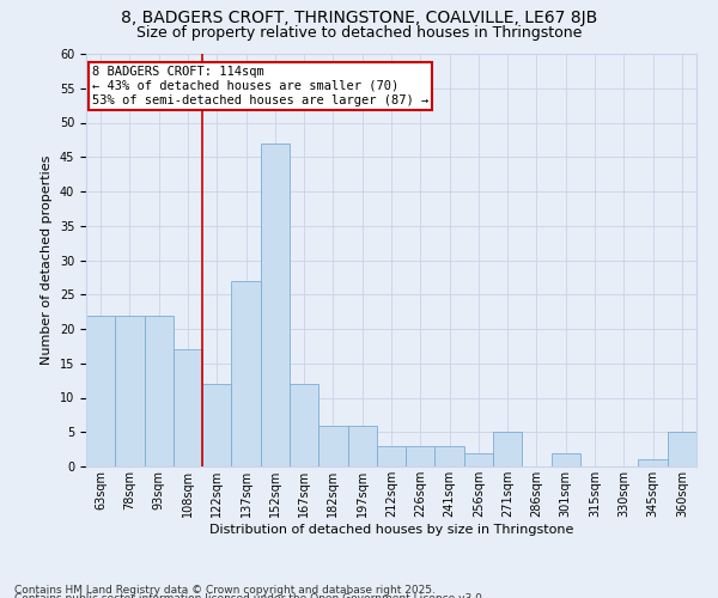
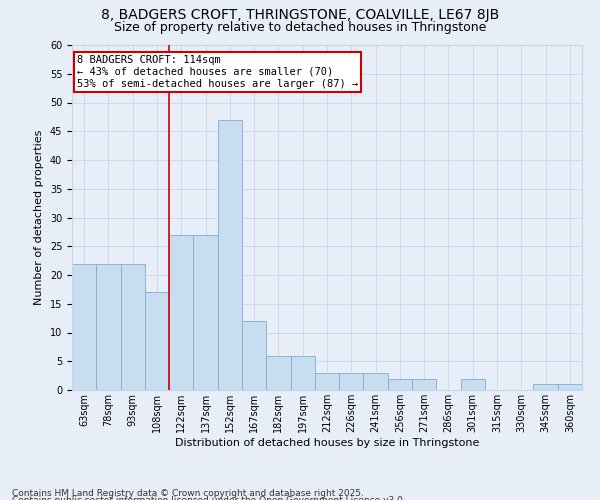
122sqm: 12 -> 27
271sqm: 5 -> 2
360sqm: 5 -> 1
